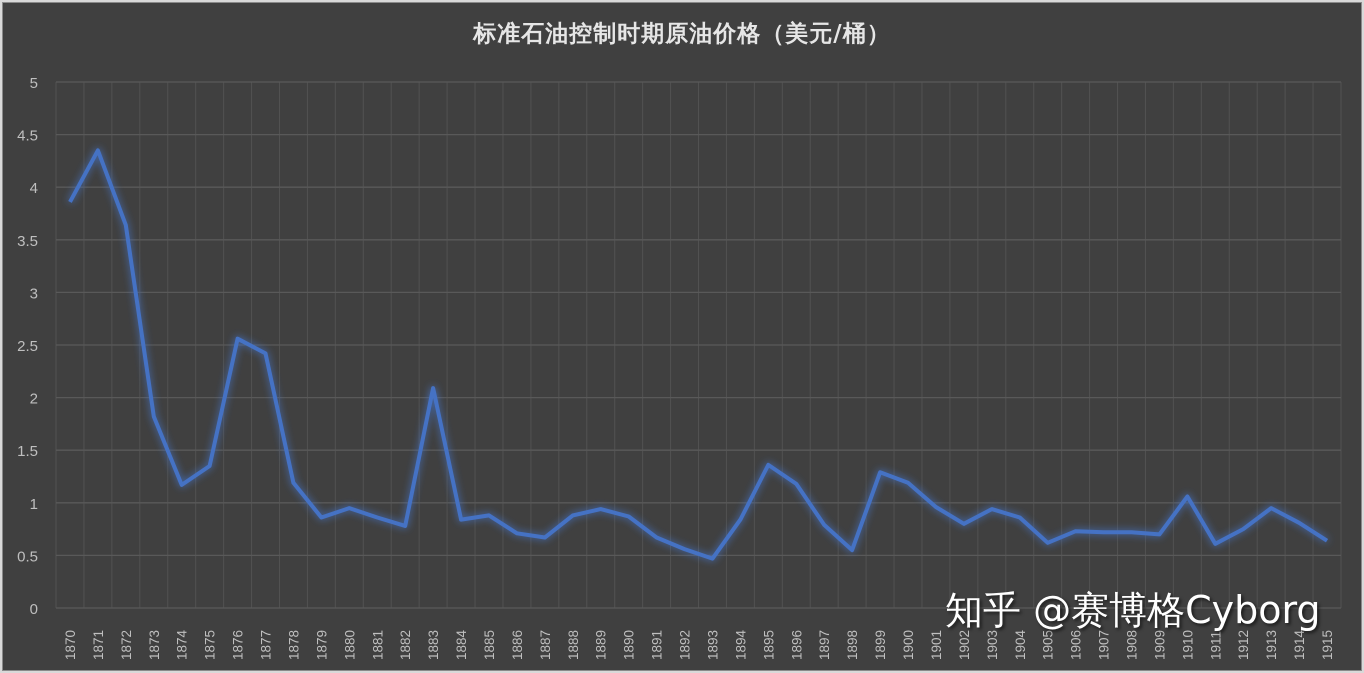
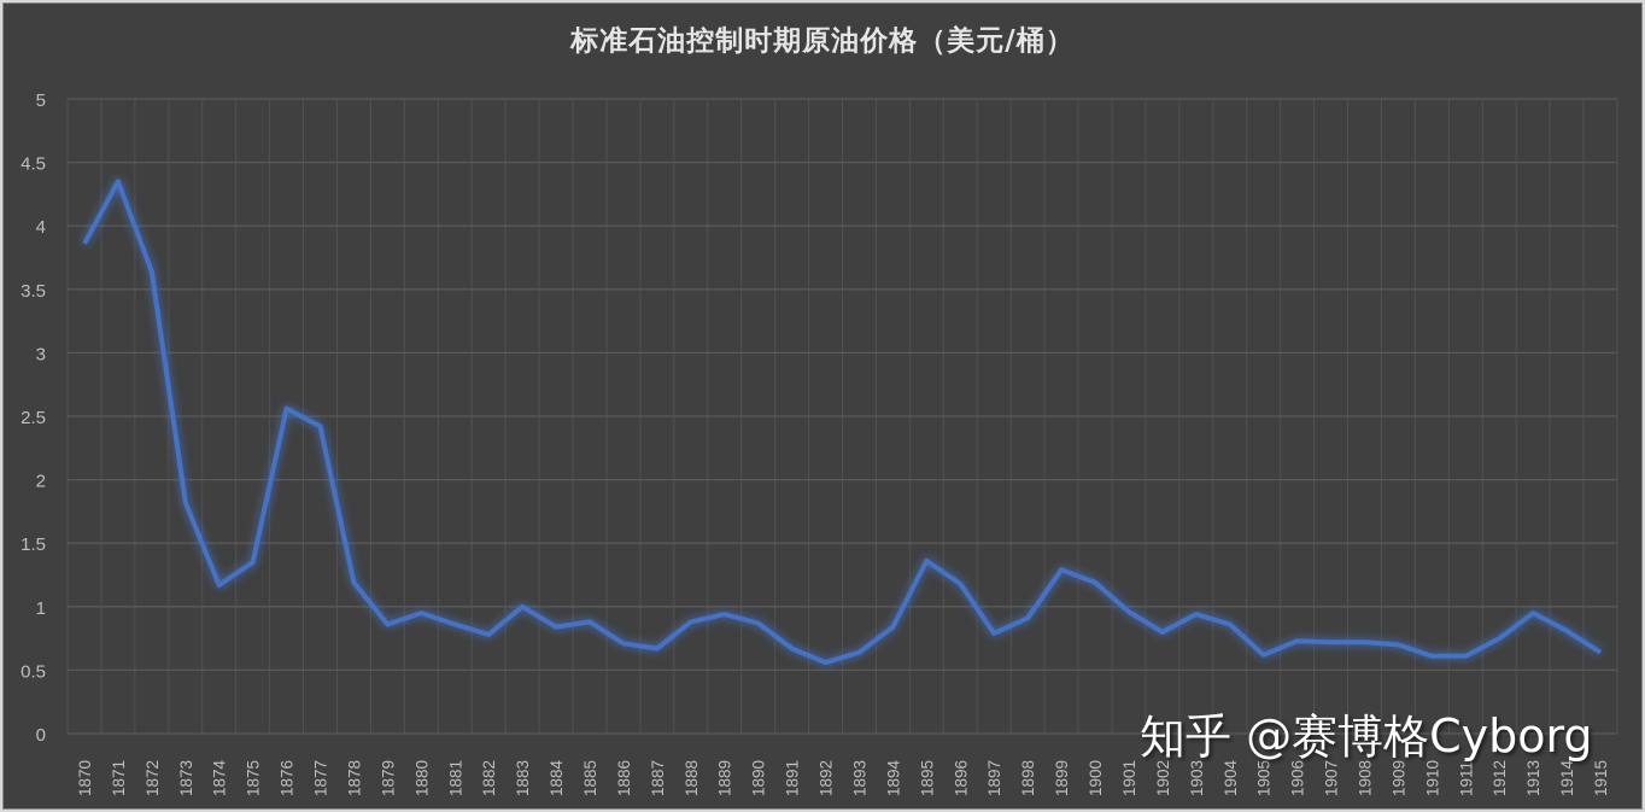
1883: 2.09 -> 1.00
1893: 0.47 -> 0.64
1898: 0.55 -> 0.91
1910: 1.06 -> 0.61
